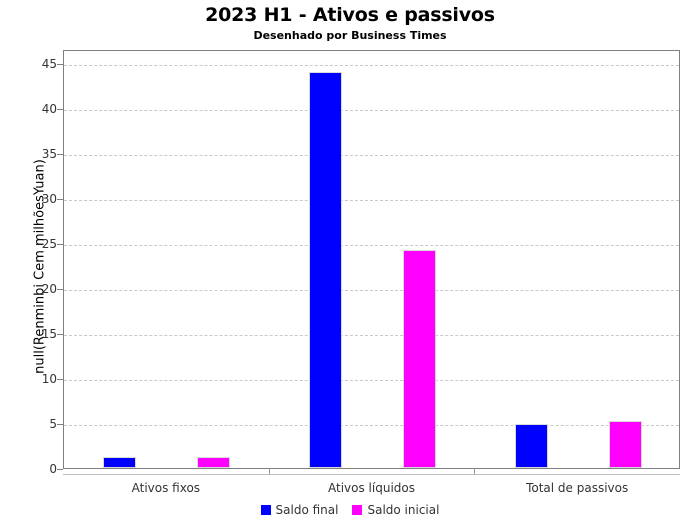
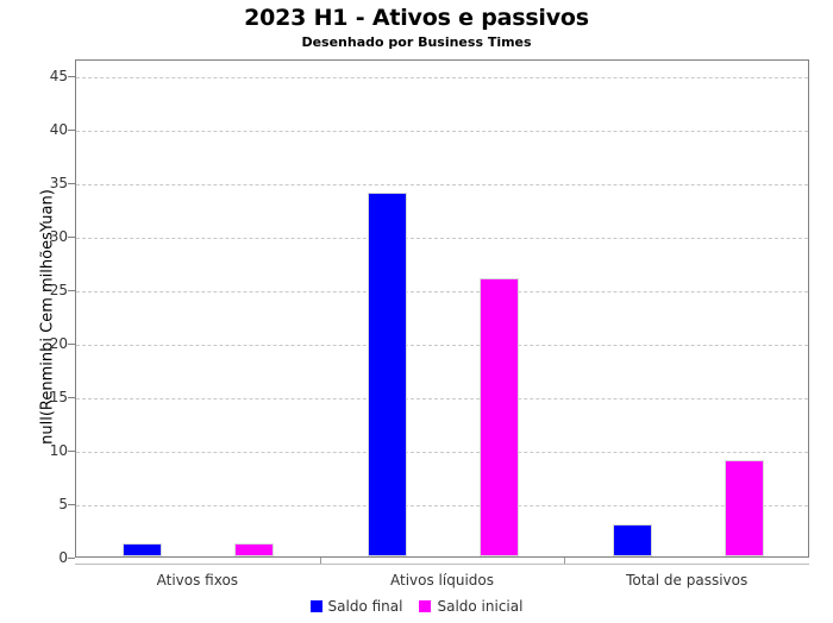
Saldo final/Ativos líquidos: 44 -> 34
Saldo inicial/Ativos líquidos: 24 -> 26
Saldo final/Total de passivos: 5 -> 3
Saldo inicial/Total de passivos: 5 -> 9
